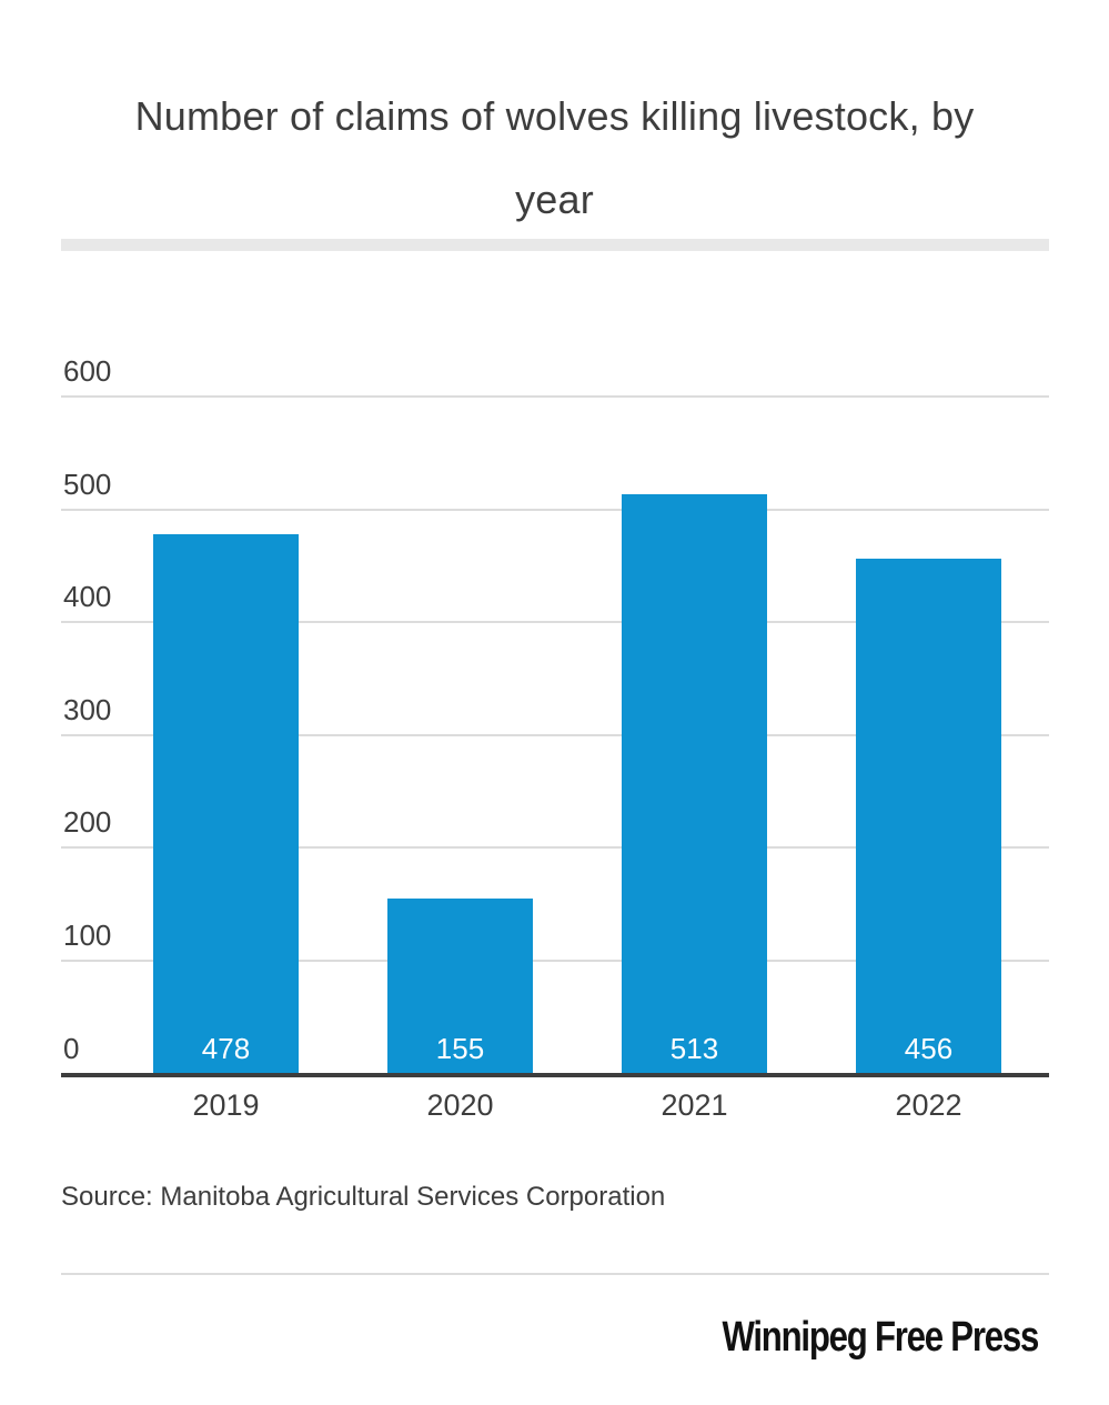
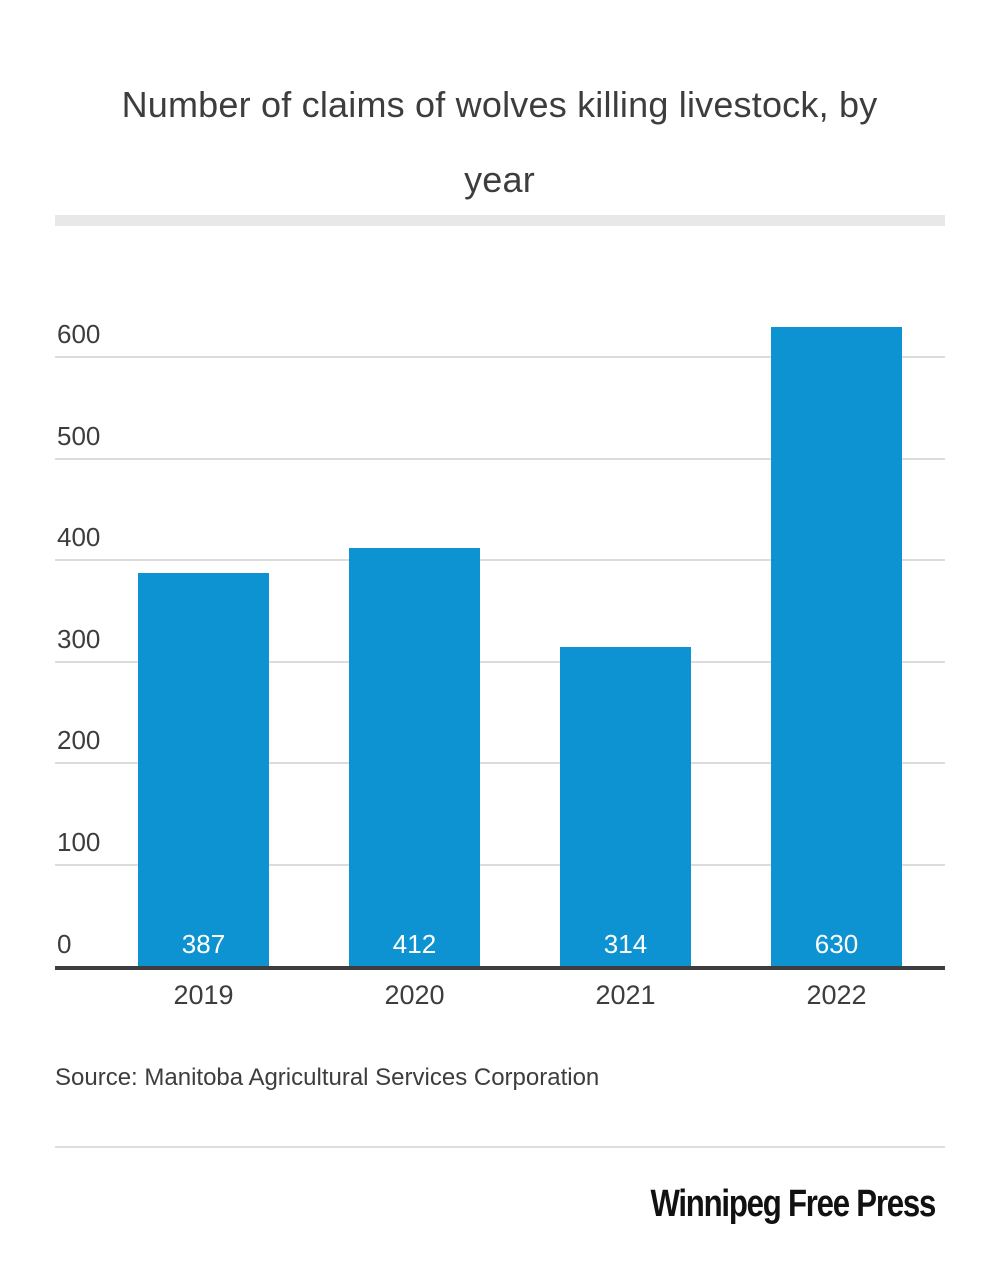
2019: 478 -> 387
2020: 155 -> 412
2021: 513 -> 314
2022: 456 -> 630
